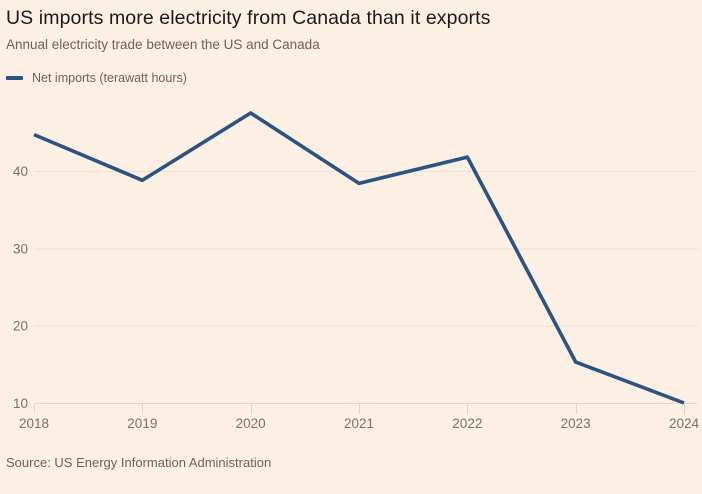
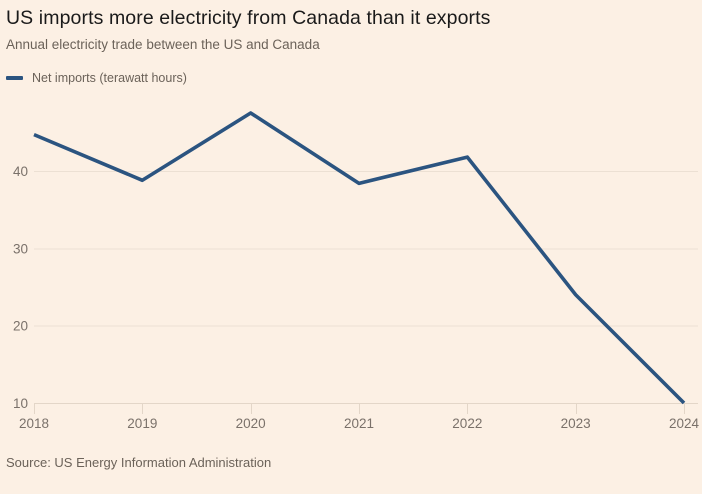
2023: 15 -> 24
